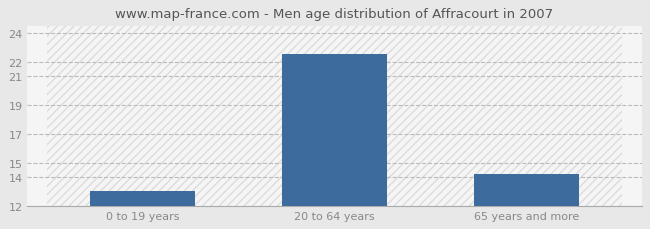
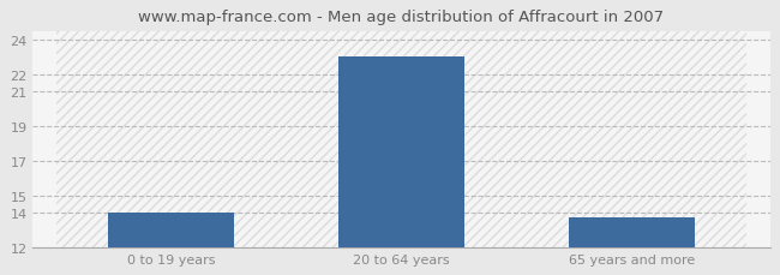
0 to 19 years: 13.0 -> 14.0
20 to 64 years: 22.5 -> 23.0
65 years and more: 14.2 -> 13.7
